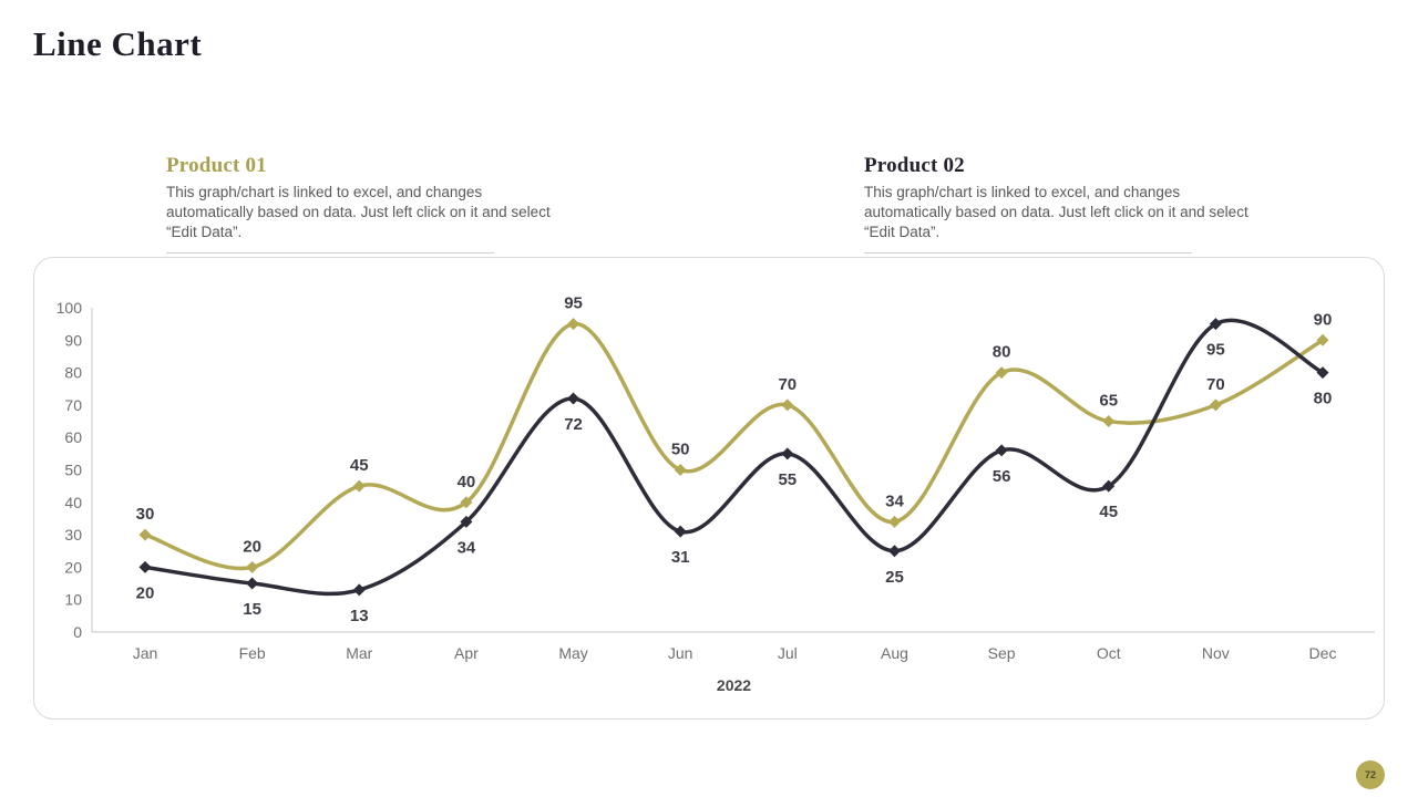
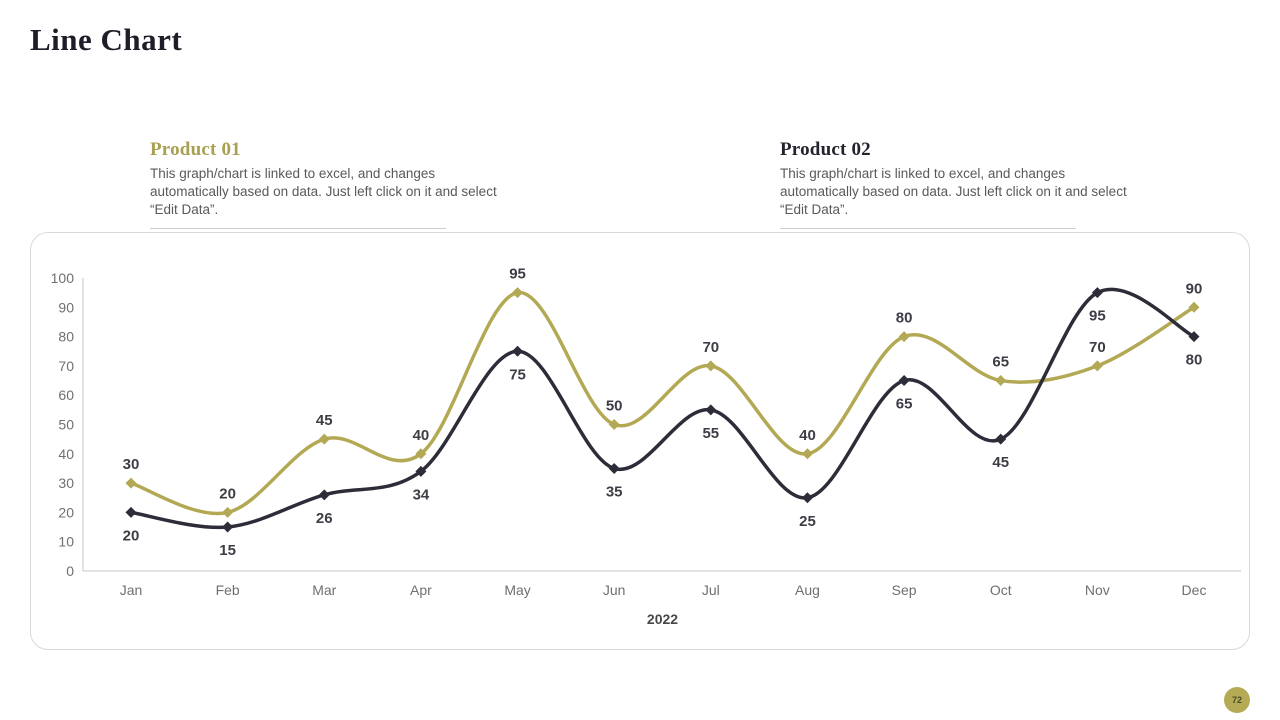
Product 02/Mar: 13 -> 26
Product 02/May: 72 -> 75
Product 02/Jun: 31 -> 35
Product 01/Aug: 34 -> 40
Product 02/Sep: 56 -> 65
